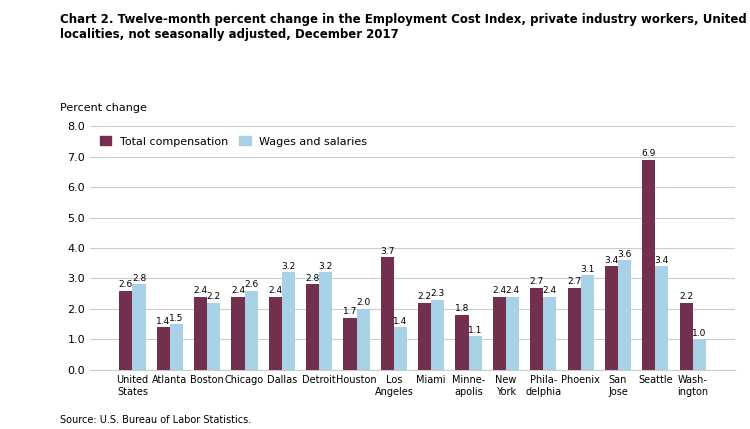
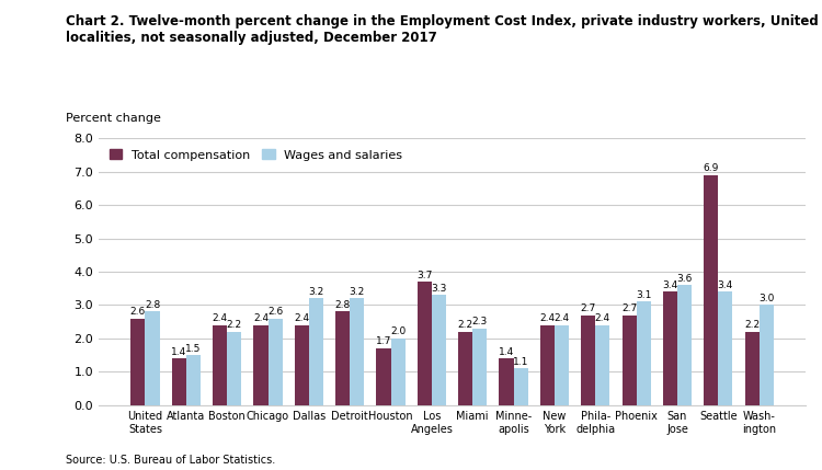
Wages and salaries/Los Angeles: 1.4 -> 3.3
Total compensation/Minne- apolis: 1.8 -> 1.4
Wages and salaries/Wash- ington: 1.0 -> 3.0
